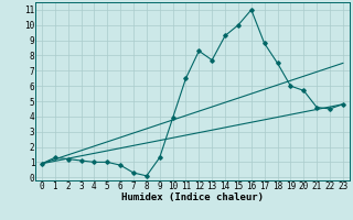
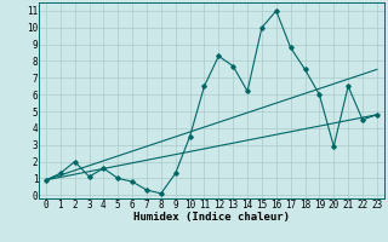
2: 1.2 -> 2.0
4: 1.0 -> 1.6
10: 3.9 -> 3.5
14: 9.3 -> 6.2
20: 5.7 -> 2.9
21: 4.6 -> 6.5
